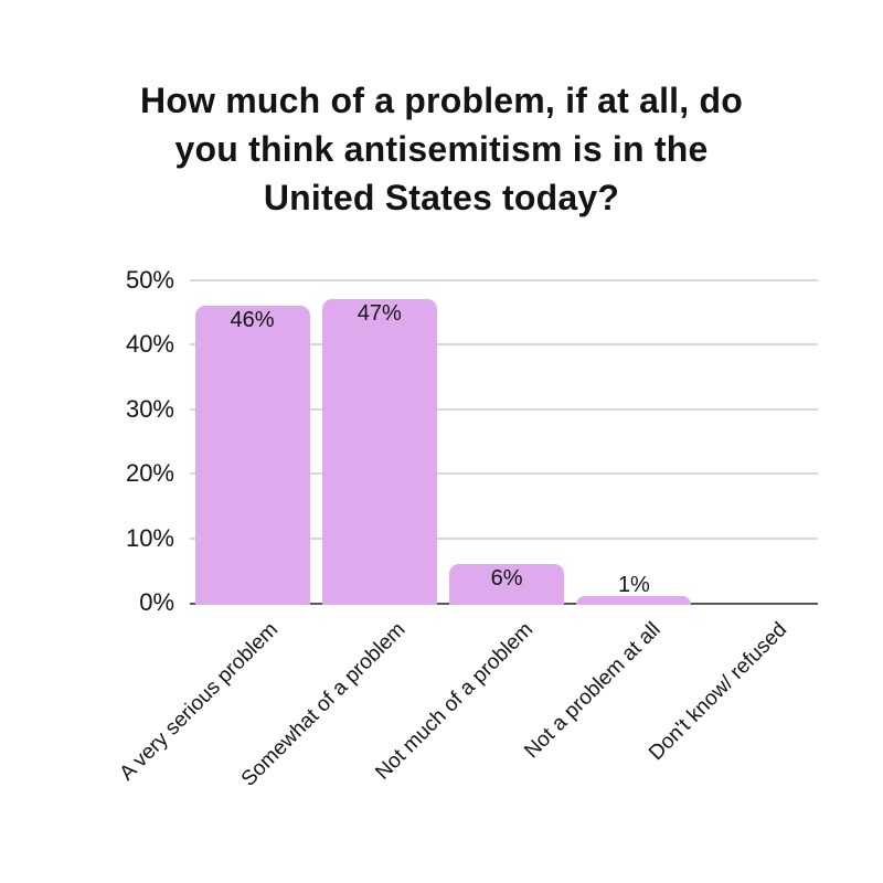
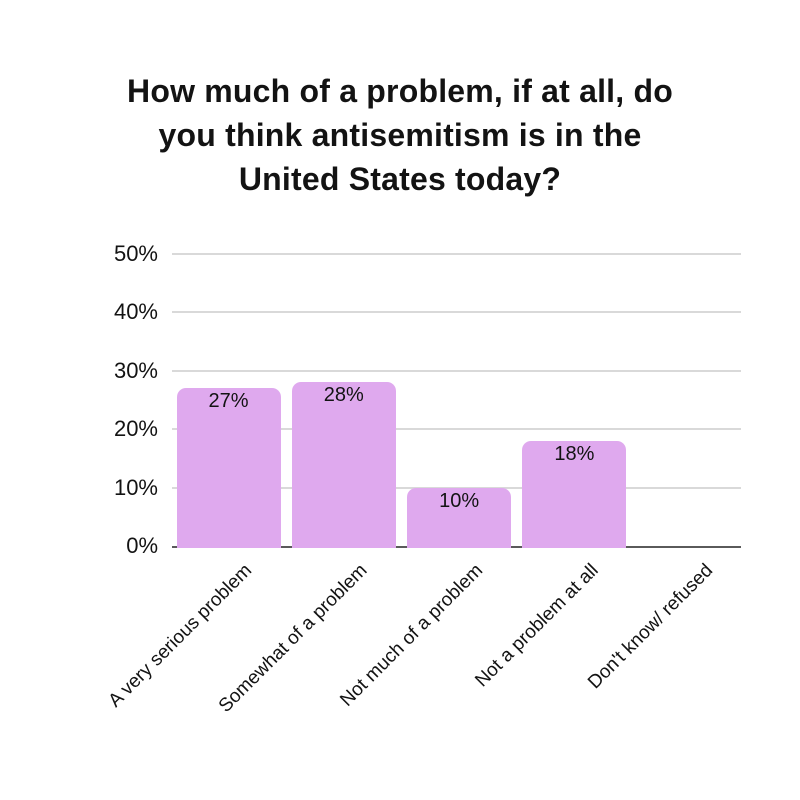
A very serious problem: 46% -> 27%
Somewhat of a problem: 47% -> 28%
Not much of a problem: 6% -> 10%
Not a problem at all: 1% -> 18%
